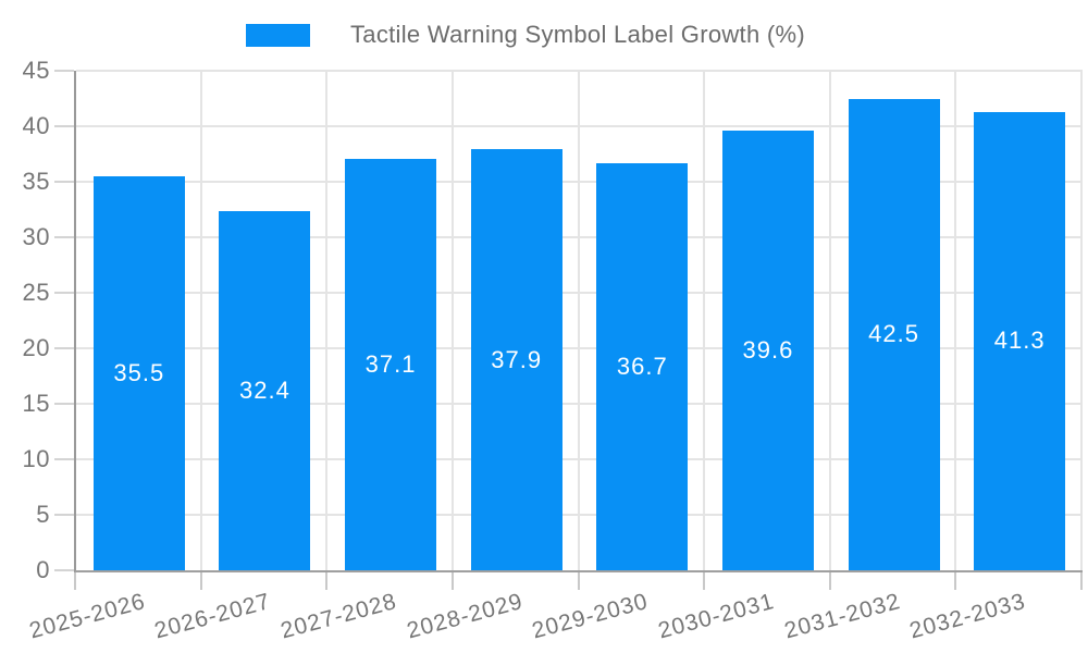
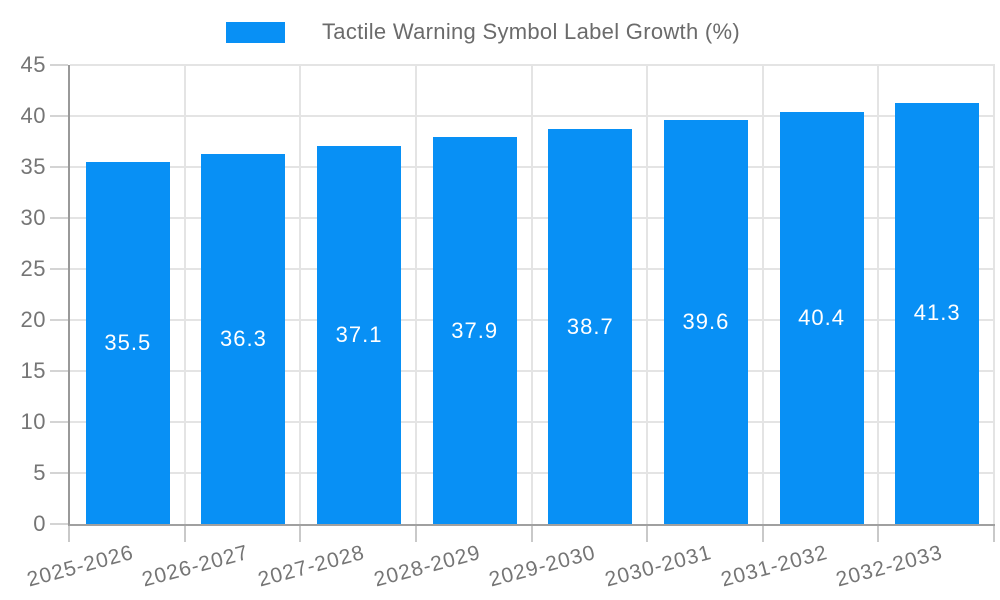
2026-2027: 32.4 -> 36.3
2029-2030: 36.7 -> 38.7
2031-2032: 42.5 -> 40.4
